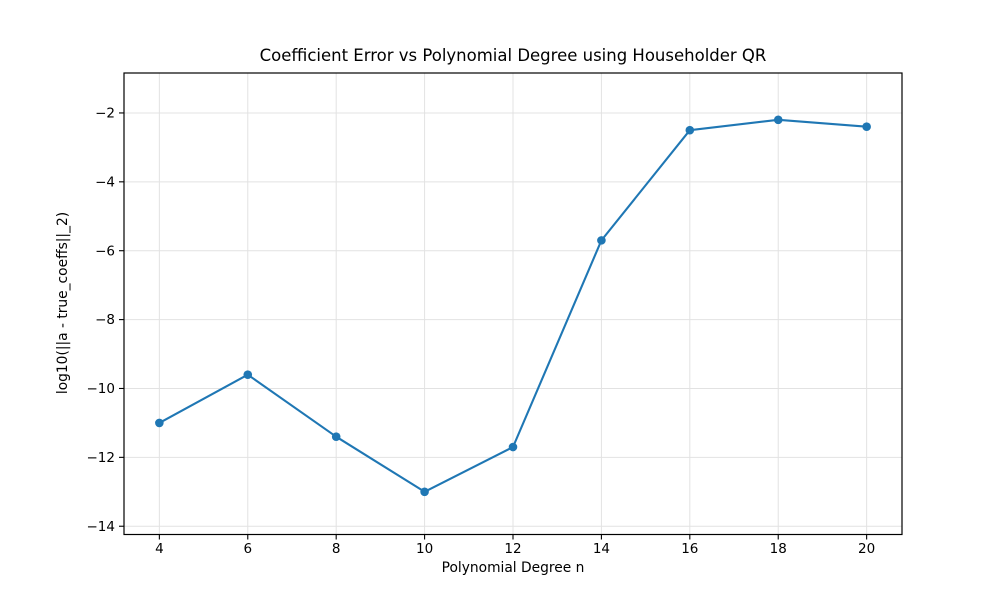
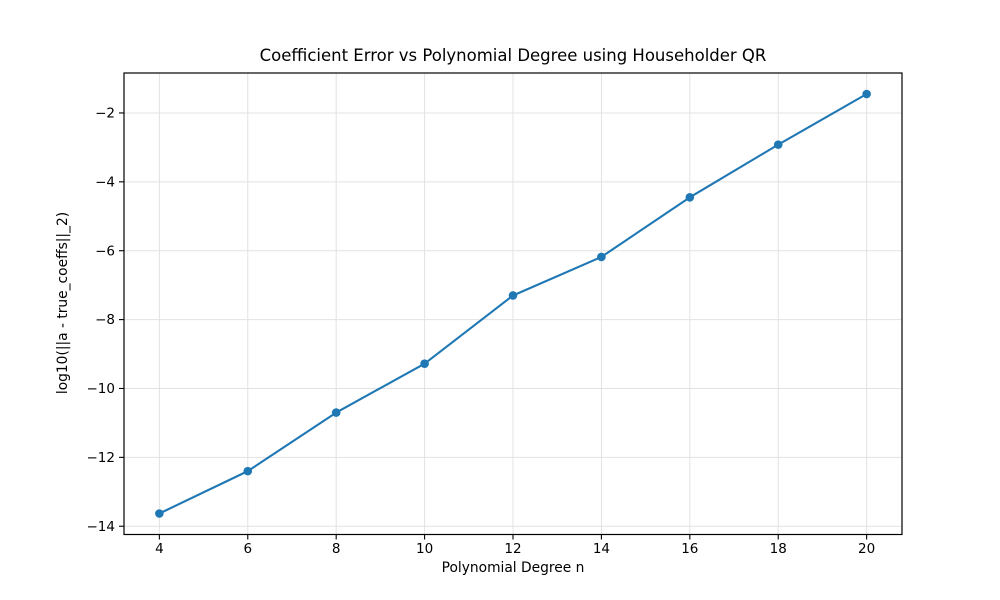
4: -11.0 -> -13.6
6: -9.6 -> -12.4
8: -11.4 -> -10.7
10: -13.0 -> -9.3
12: -11.7 -> -7.3
14: -5.7 -> -6.2
16: -2.5 -> -4.5
18: -2.2 -> -2.9
20: -2.4 -> -1.4
